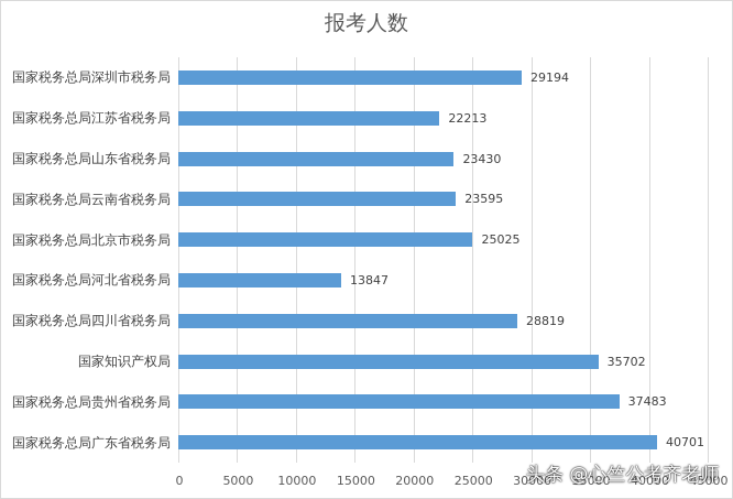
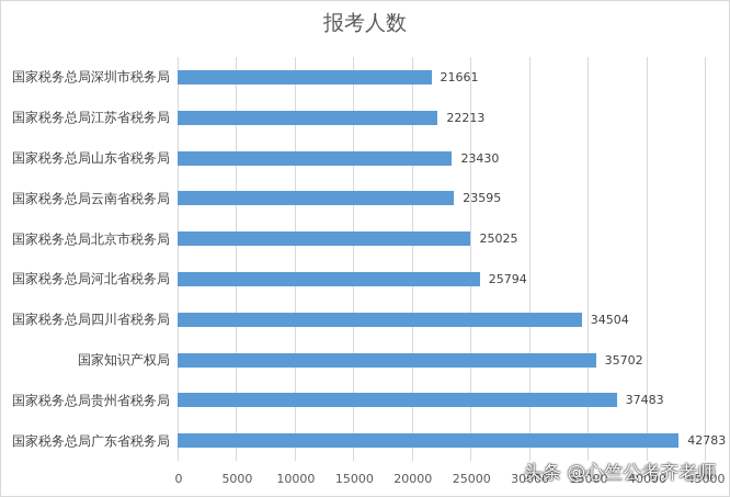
国家税务总局深圳市税务局: 29194 -> 21661
国家税务总局河北省税务局: 13847 -> 25794
国家税务总局四川省税务局: 28819 -> 34504
国家税务总局广东省税务局: 40701 -> 42783
